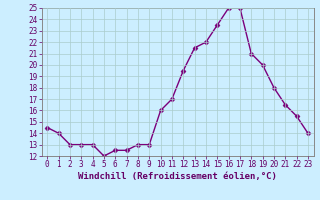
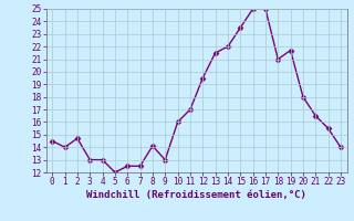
2: 13.0 -> 14.7
8: 13.0 -> 14.1
19: 20.0 -> 21.7
